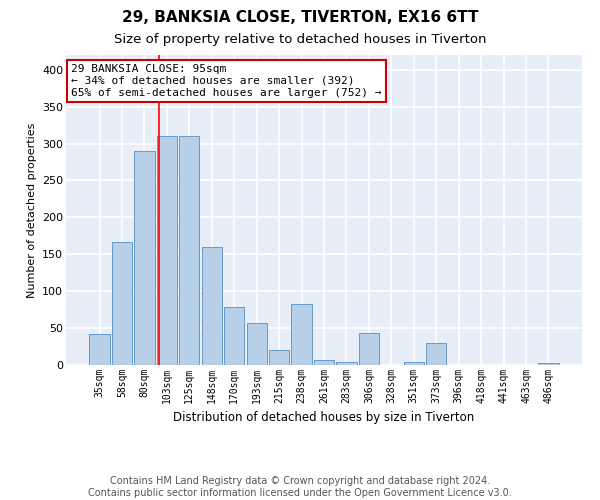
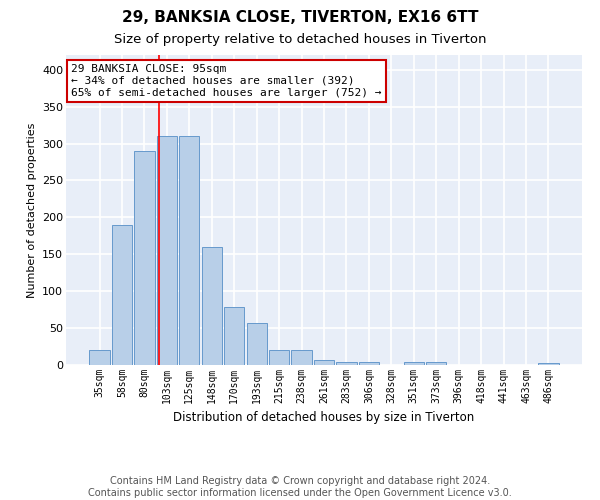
35sqm: 42 -> 20
58sqm: 166 -> 190
238sqm: 82 -> 20
306sqm: 44 -> 4
373sqm: 30 -> 4
